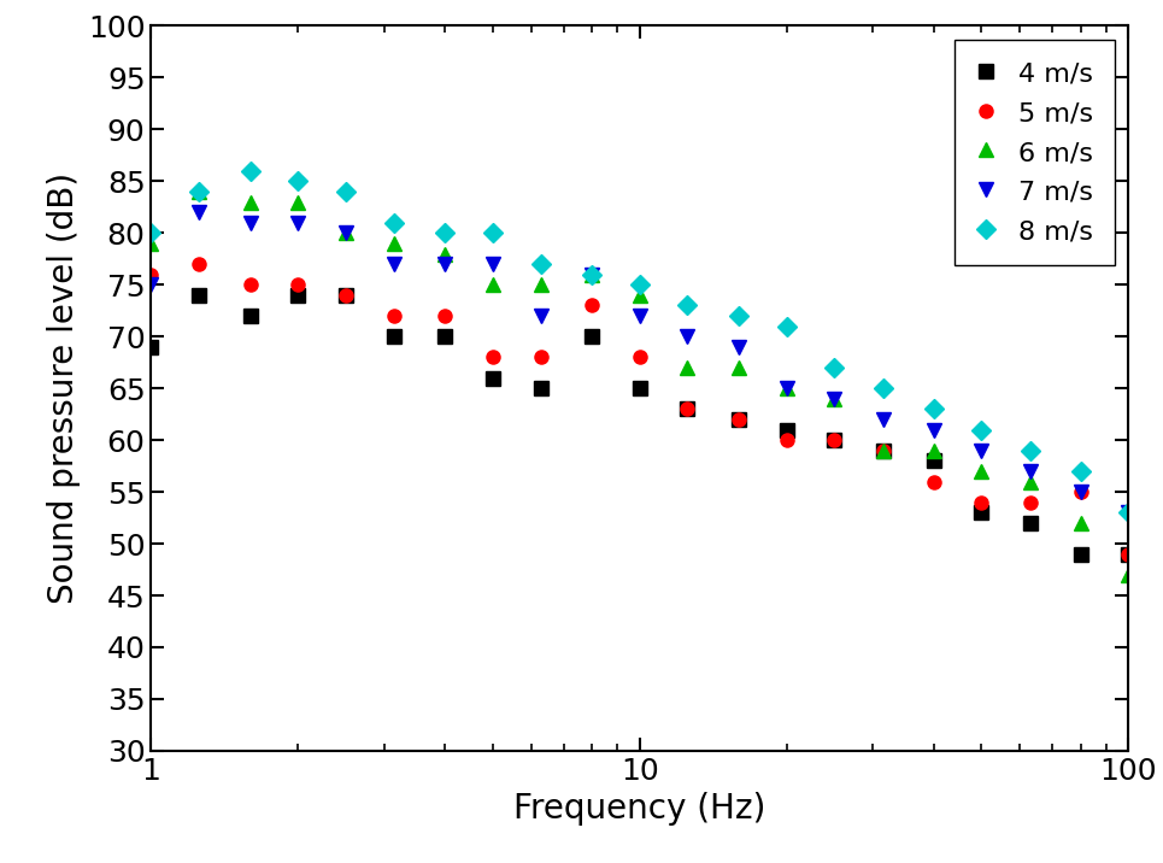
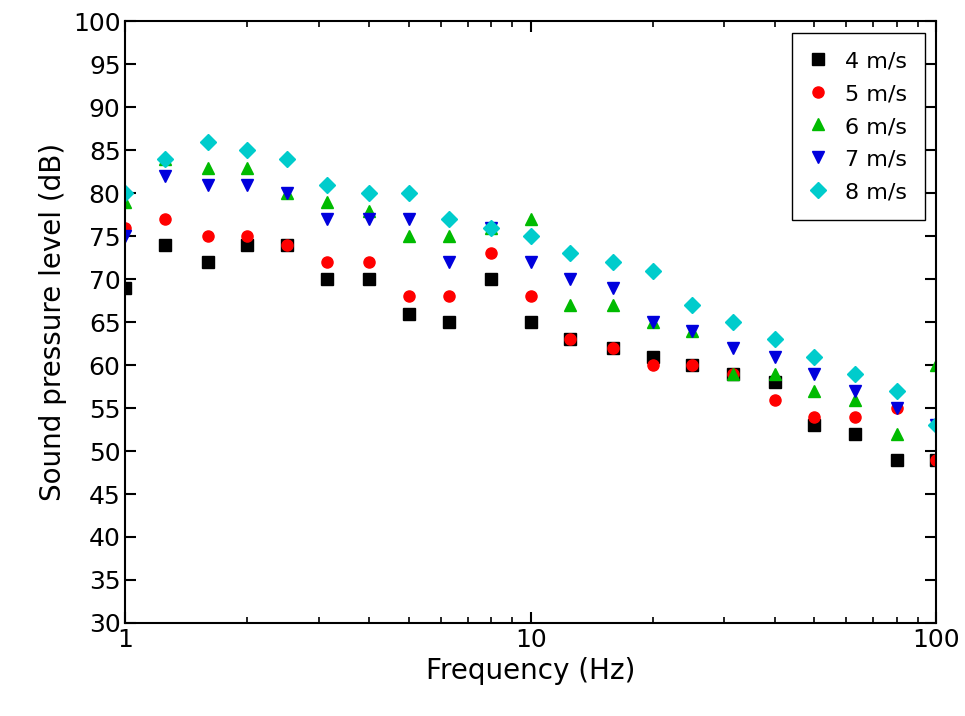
6 m/s/10: 74 -> 77
6 m/s/100: 47 -> 60
